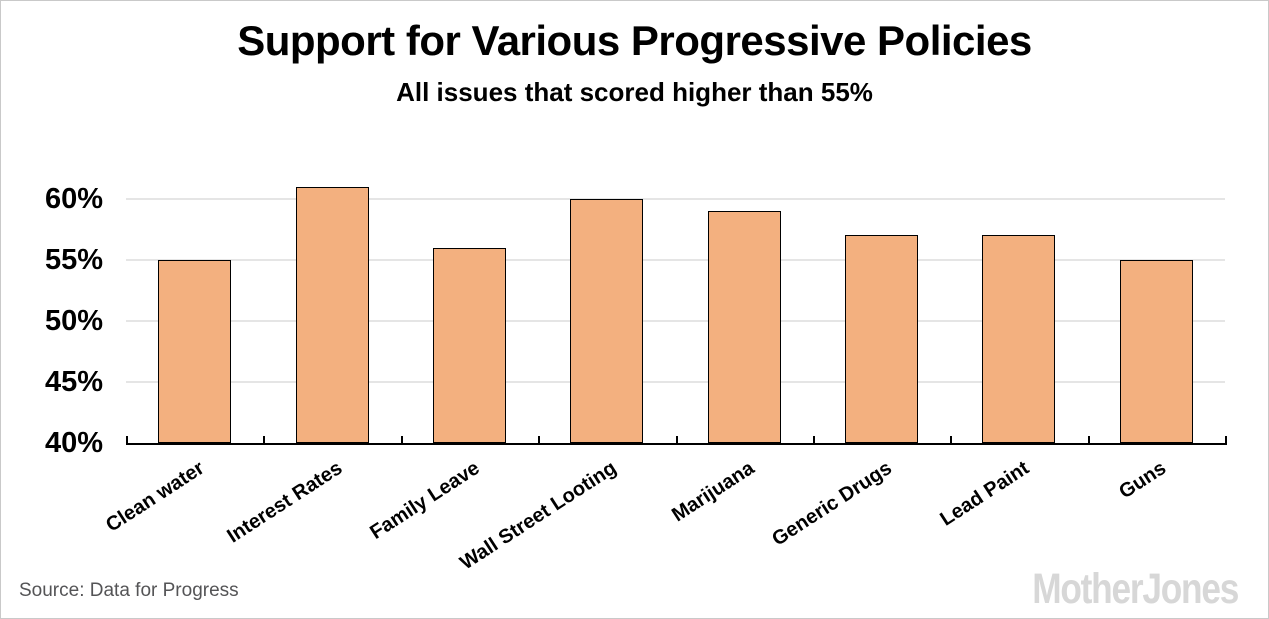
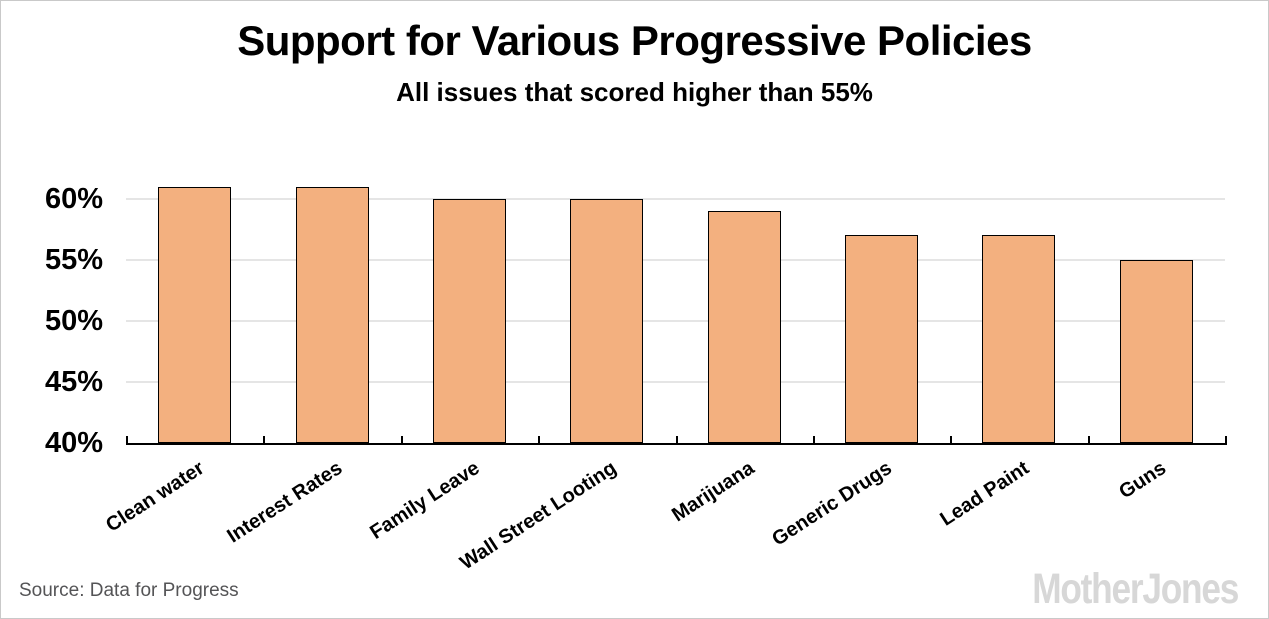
Clean water: 55% -> 61%
Family Leave: 56% -> 60%
